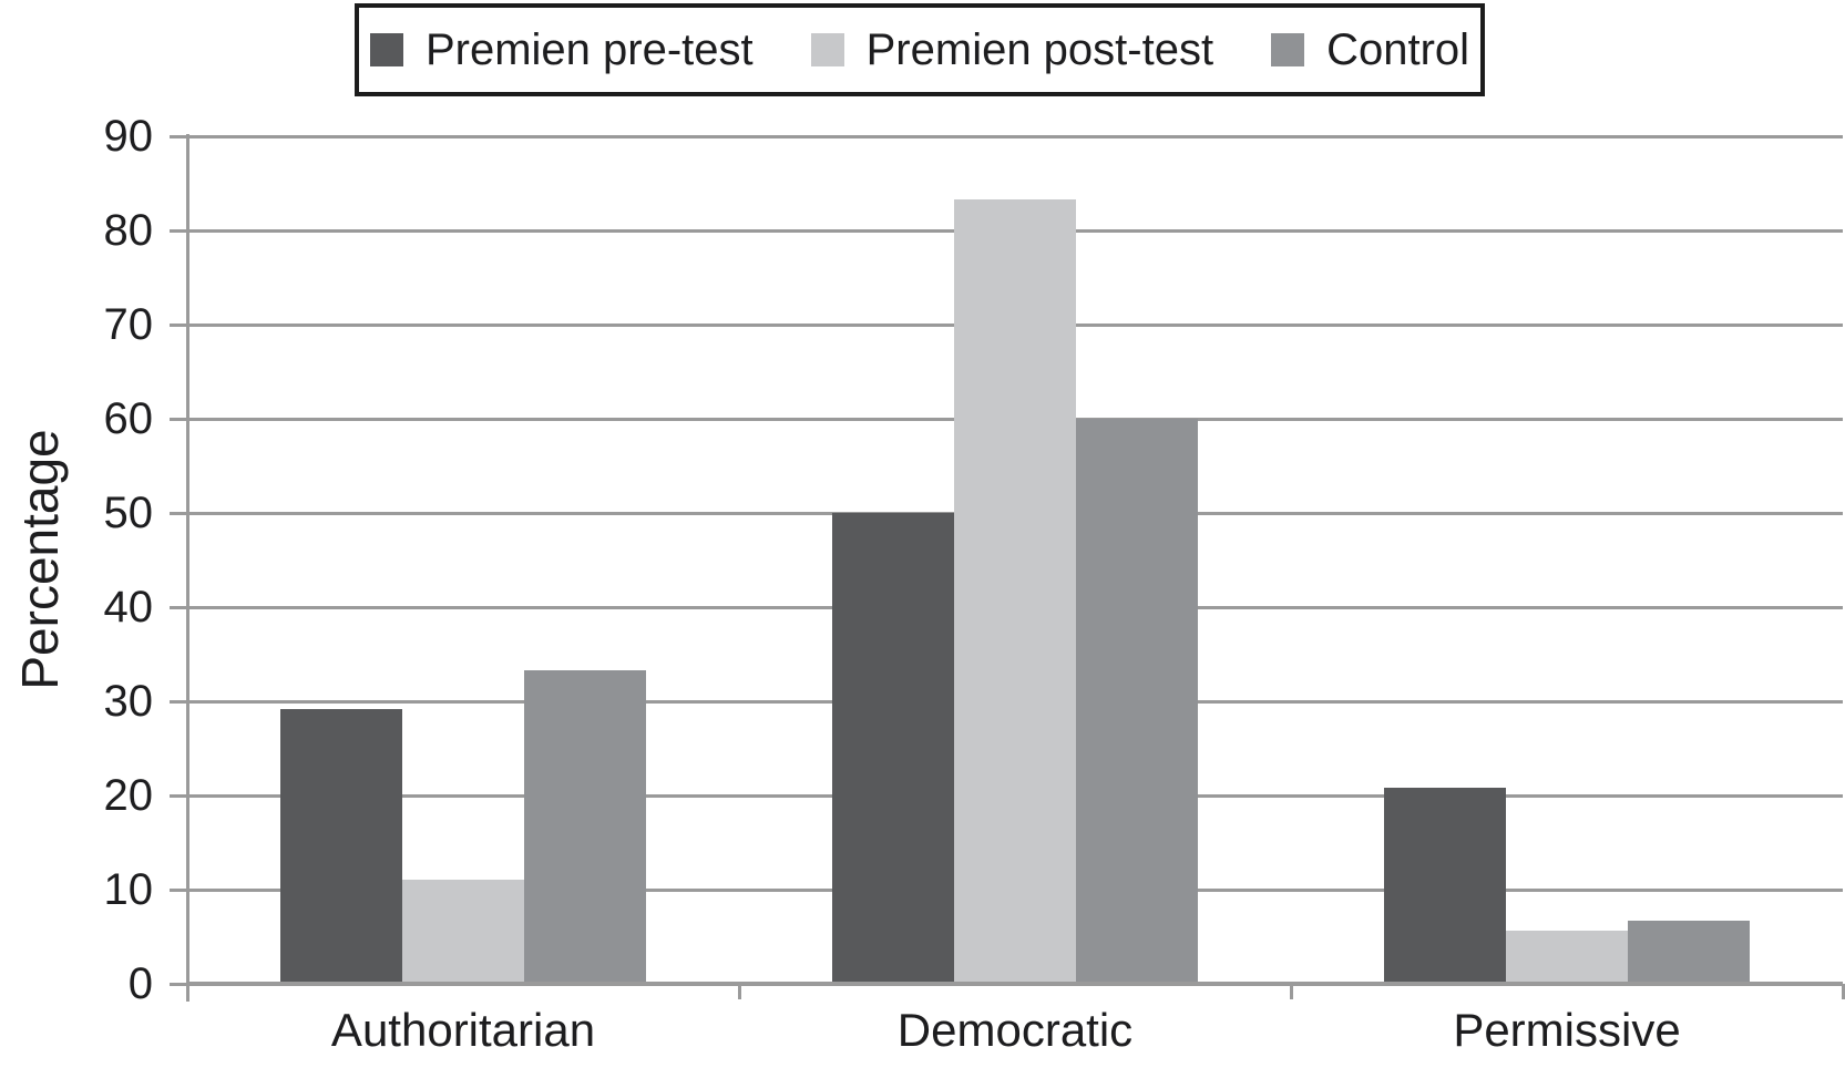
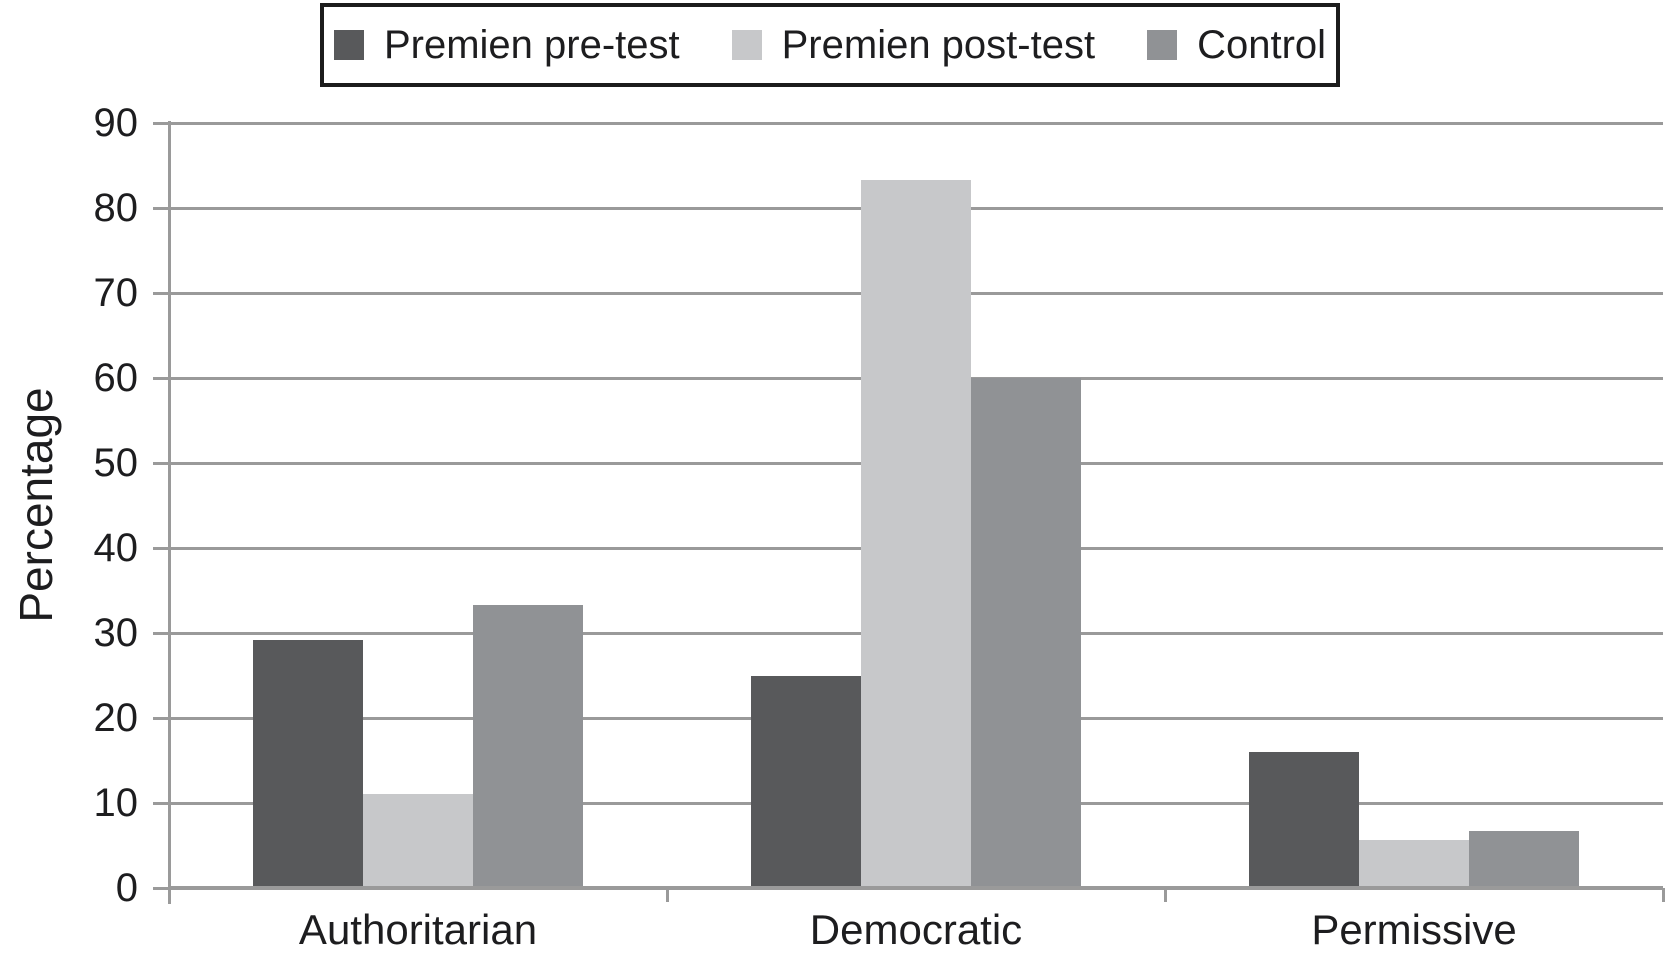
Premien pre-test/Democratic: 50 -> 25
Premien pre-test/Permissive: 21 -> 16
